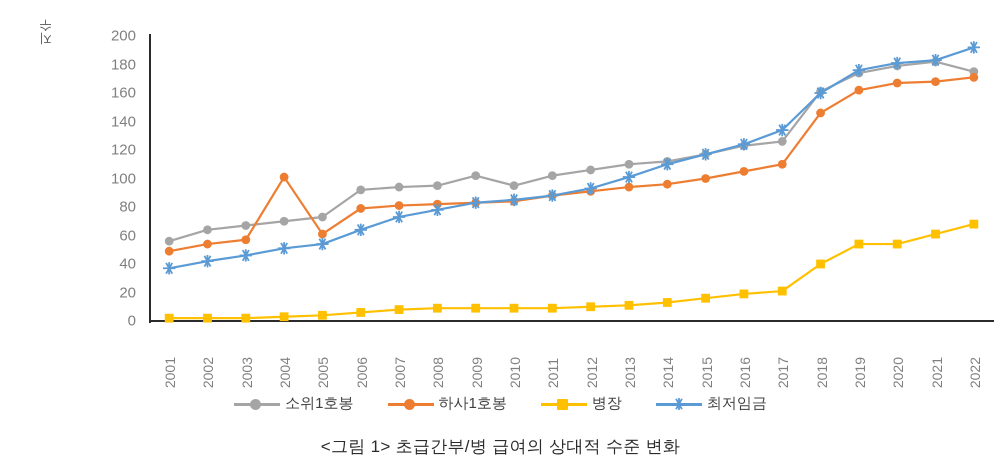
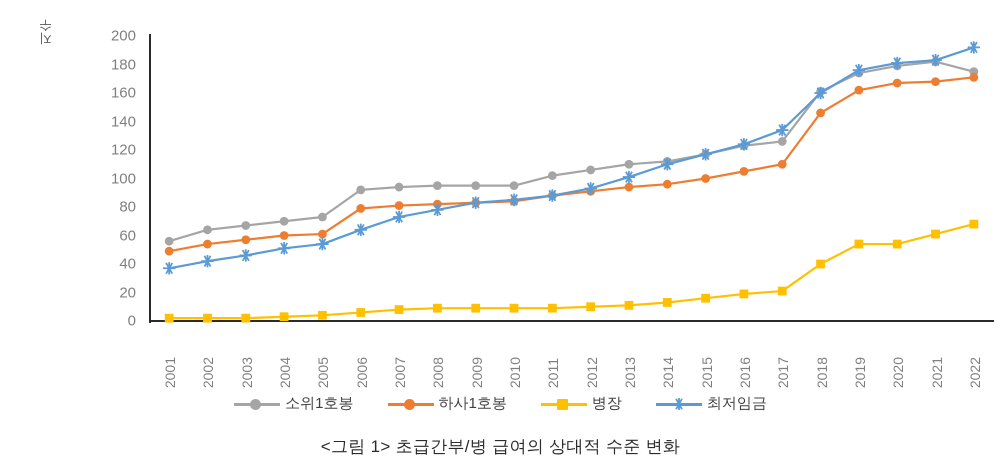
하사1호봉/2004: 101 -> 60
소위1호봉/2009: 102 -> 95
